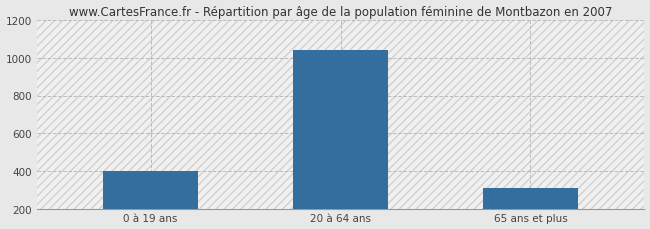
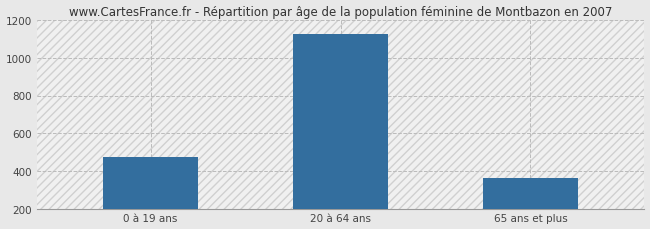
0 à 19 ans: 400 -> 480
20 à 64 ans: 1040 -> 1120
65 ans et plus: 310 -> 360
